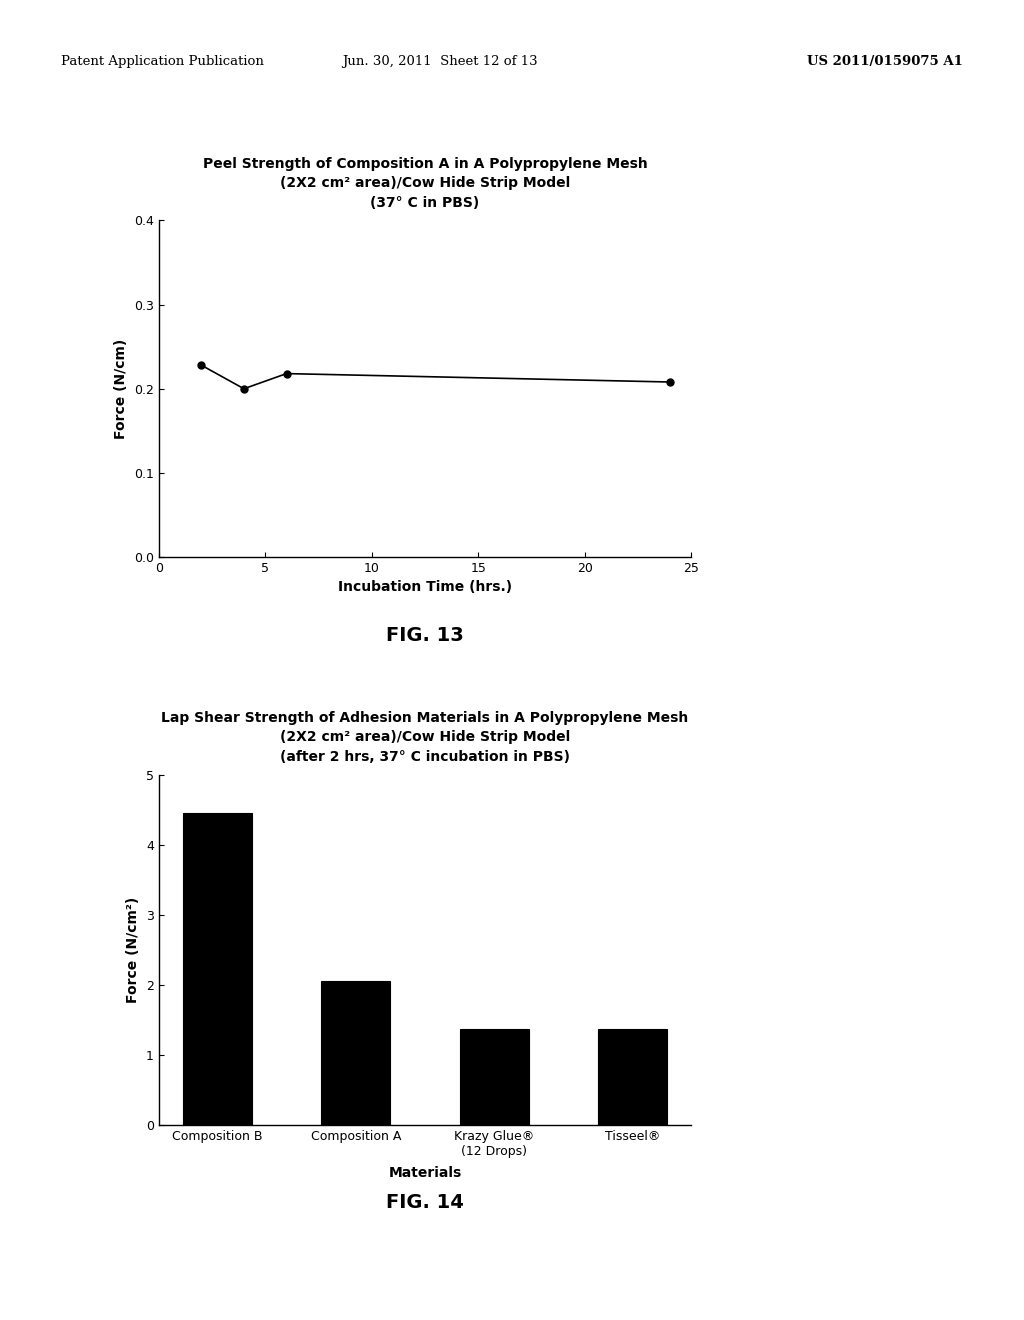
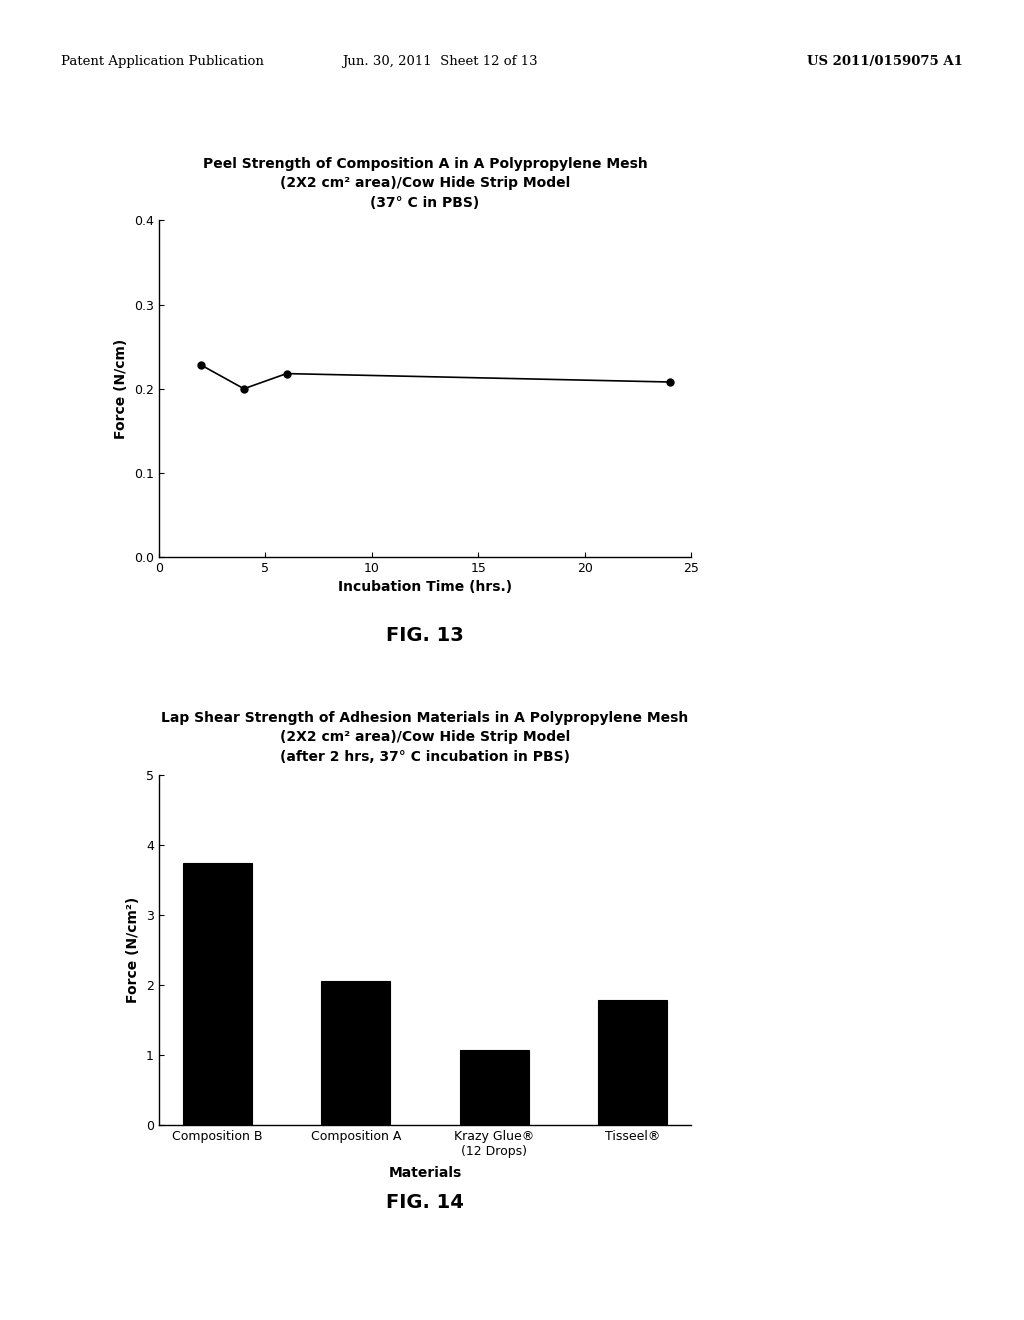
Composition B: 4.45 -> 3.74
Krazy Glue® (12 Drops): 1.37 -> 1.06
Tisseel®: 1.37 -> 1.78
